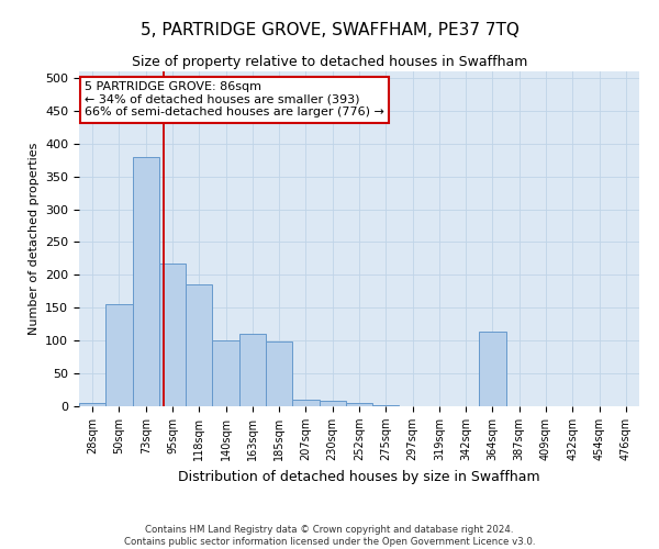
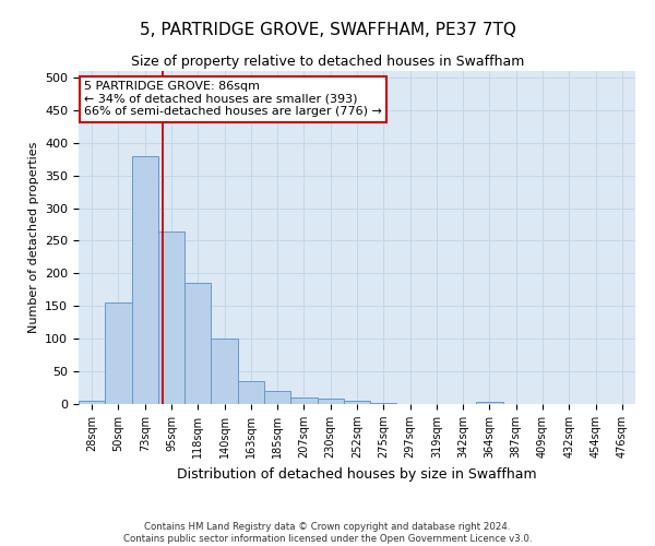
95sqm: 218 -> 265
163sqm: 110 -> 35
185sqm: 98 -> 20
364sqm: 114 -> 3
